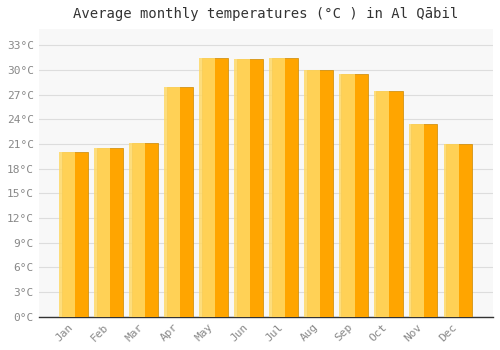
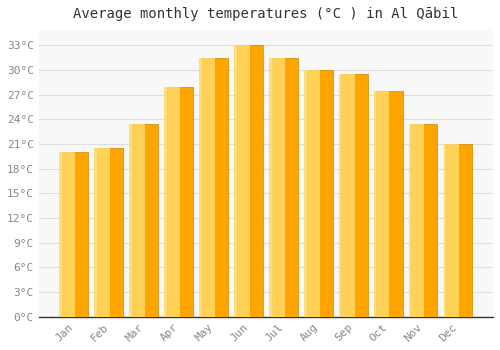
Mar: 21.2°C -> 23.5°C
Jun: 31.4°C -> 33.0°C
